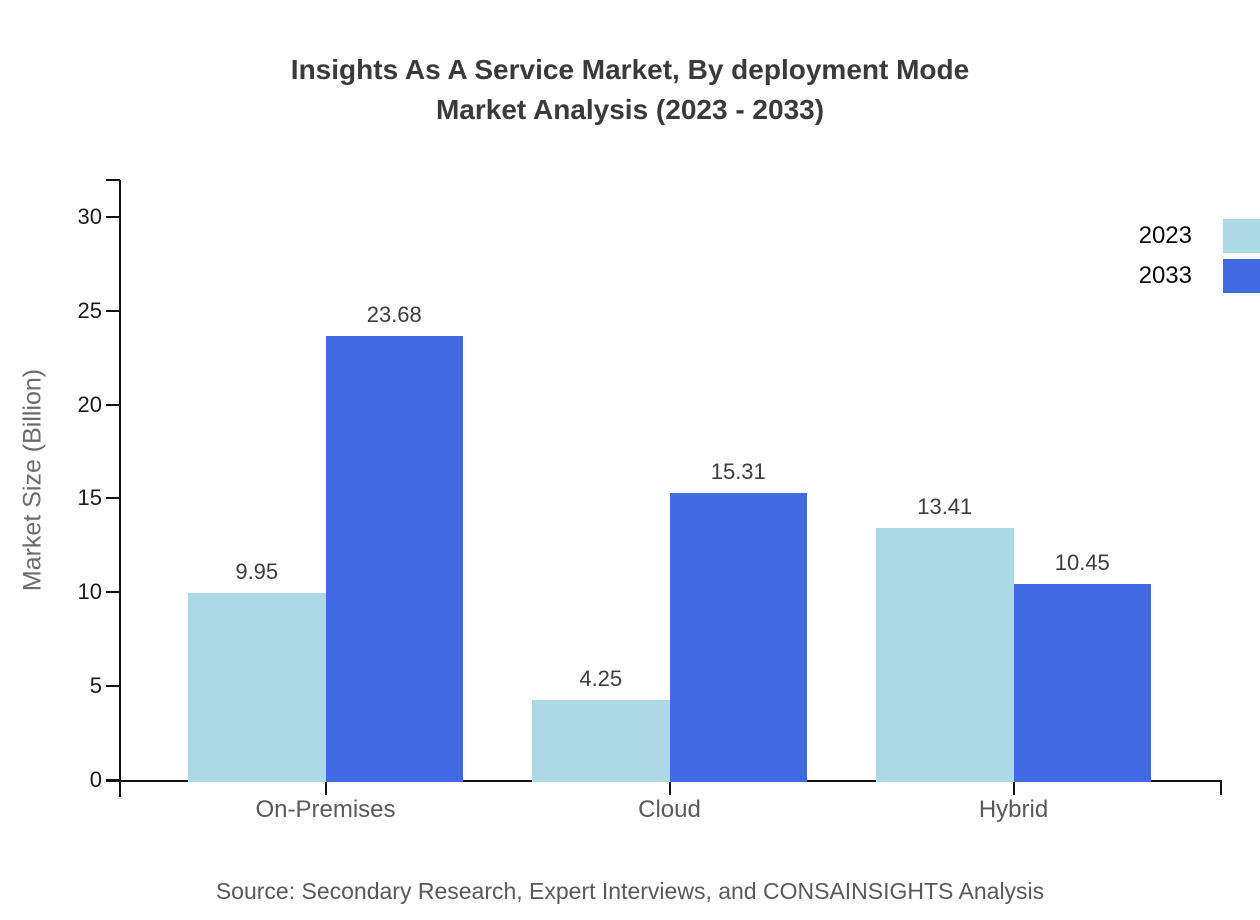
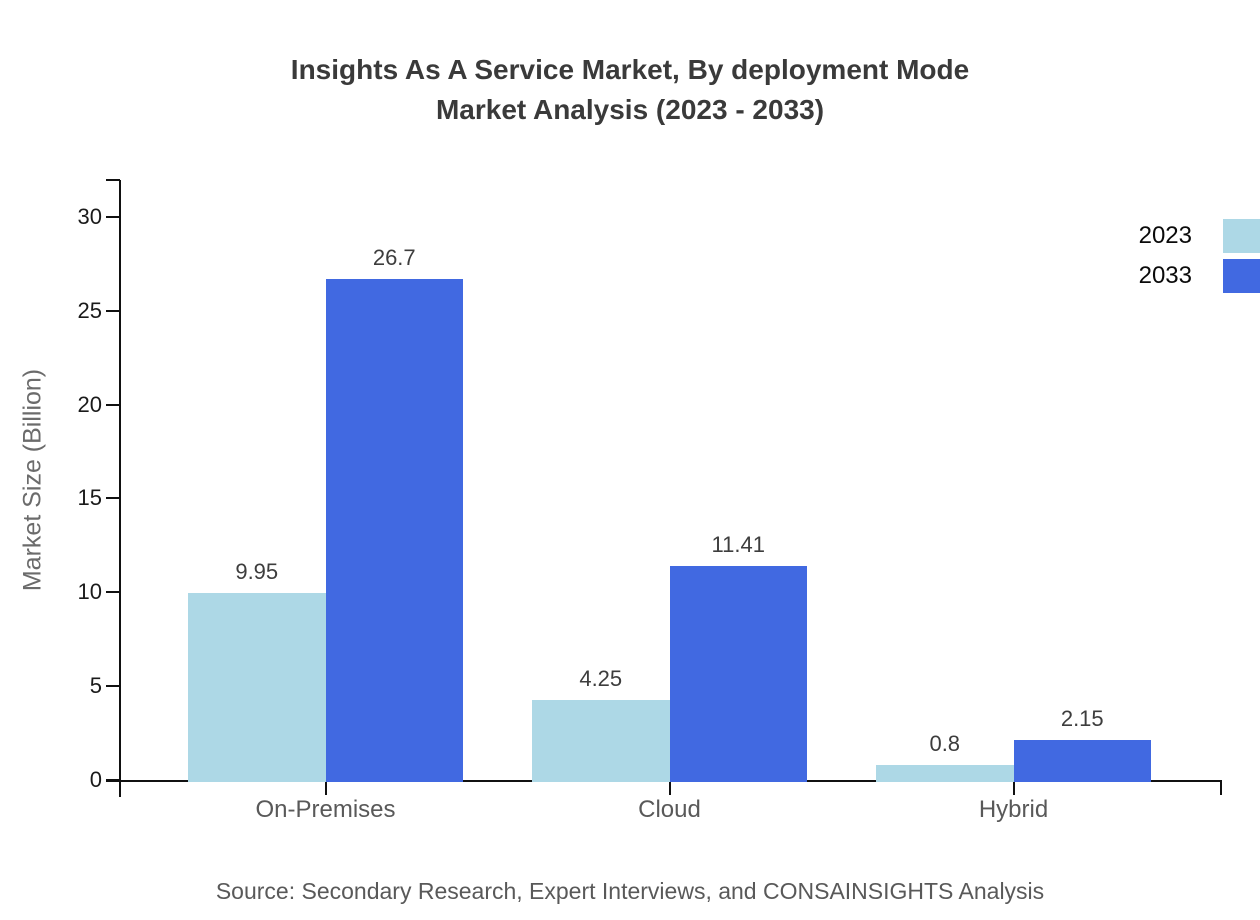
2033/On-Premises: 23.68 -> 26.7
2033/Cloud: 15.31 -> 11.41
2023/Hybrid: 13.41 -> 0.8
2033/Hybrid: 10.45 -> 2.15
